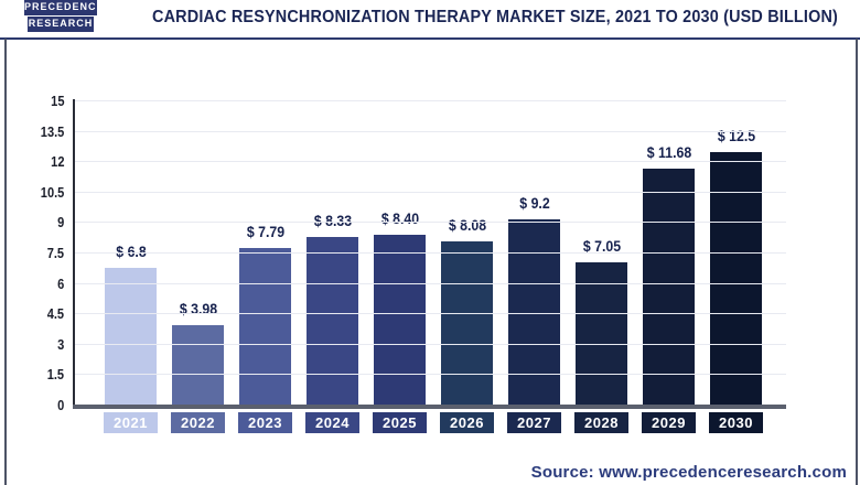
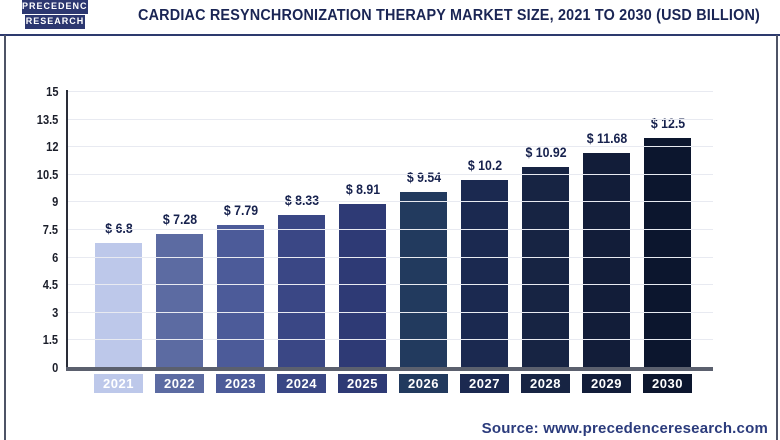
2022: 3.98 -> 7.28
2025: 8.40 -> 8.91
2026: 8.08 -> 9.54
2027: 9.2 -> 10.2
2028: 7.05 -> 10.92
